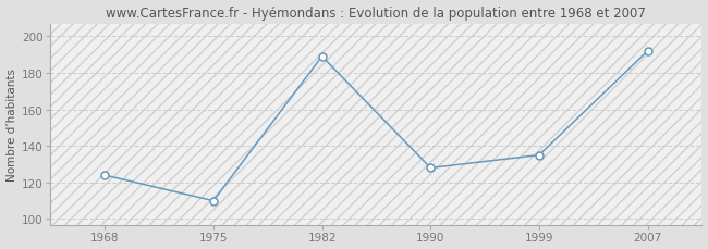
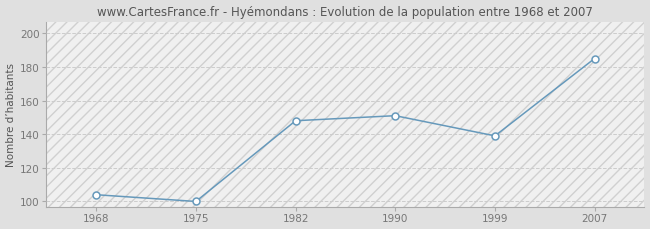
1968: 124 -> 104
1975: 110 -> 100
1982: 189 -> 148
1990: 128 -> 151
1999: 135 -> 139
2007: 192 -> 185
